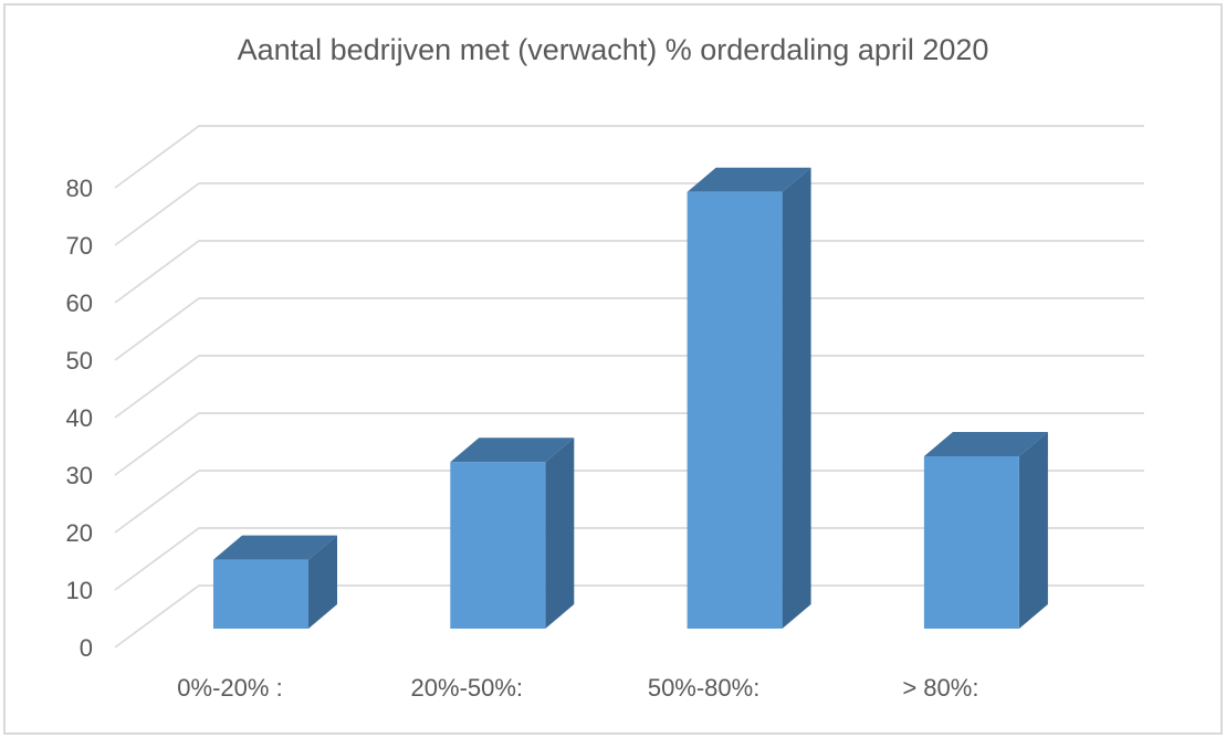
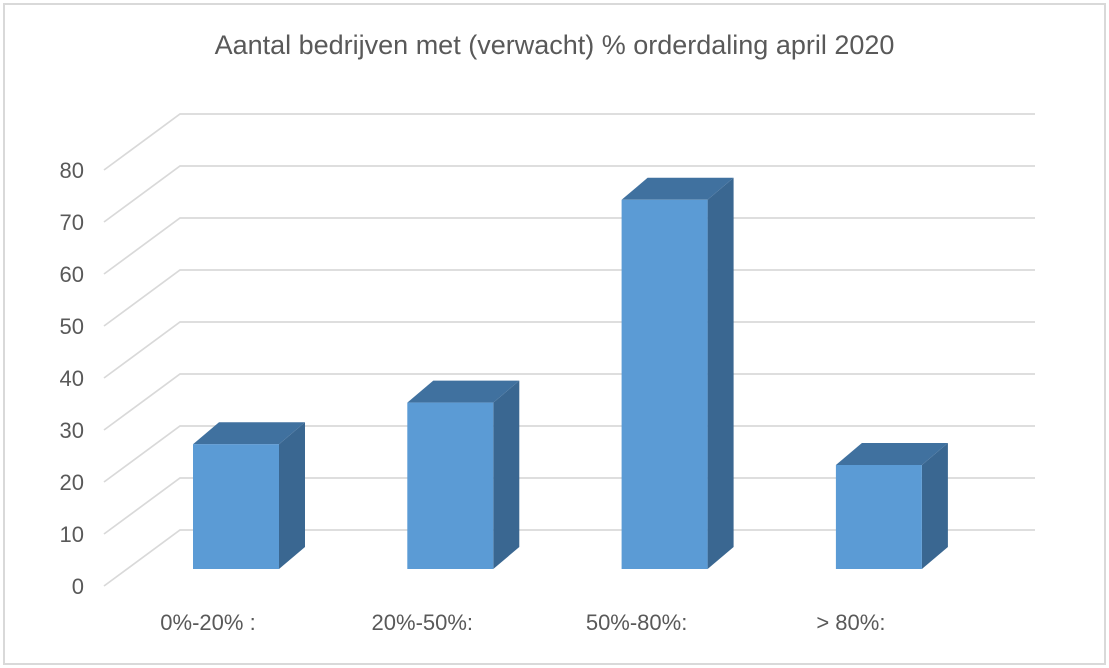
0%-20% :: 12 -> 24
20%-50%:: 29 -> 32
50%-80%:: 76 -> 71
> 80%:: 30 -> 20
